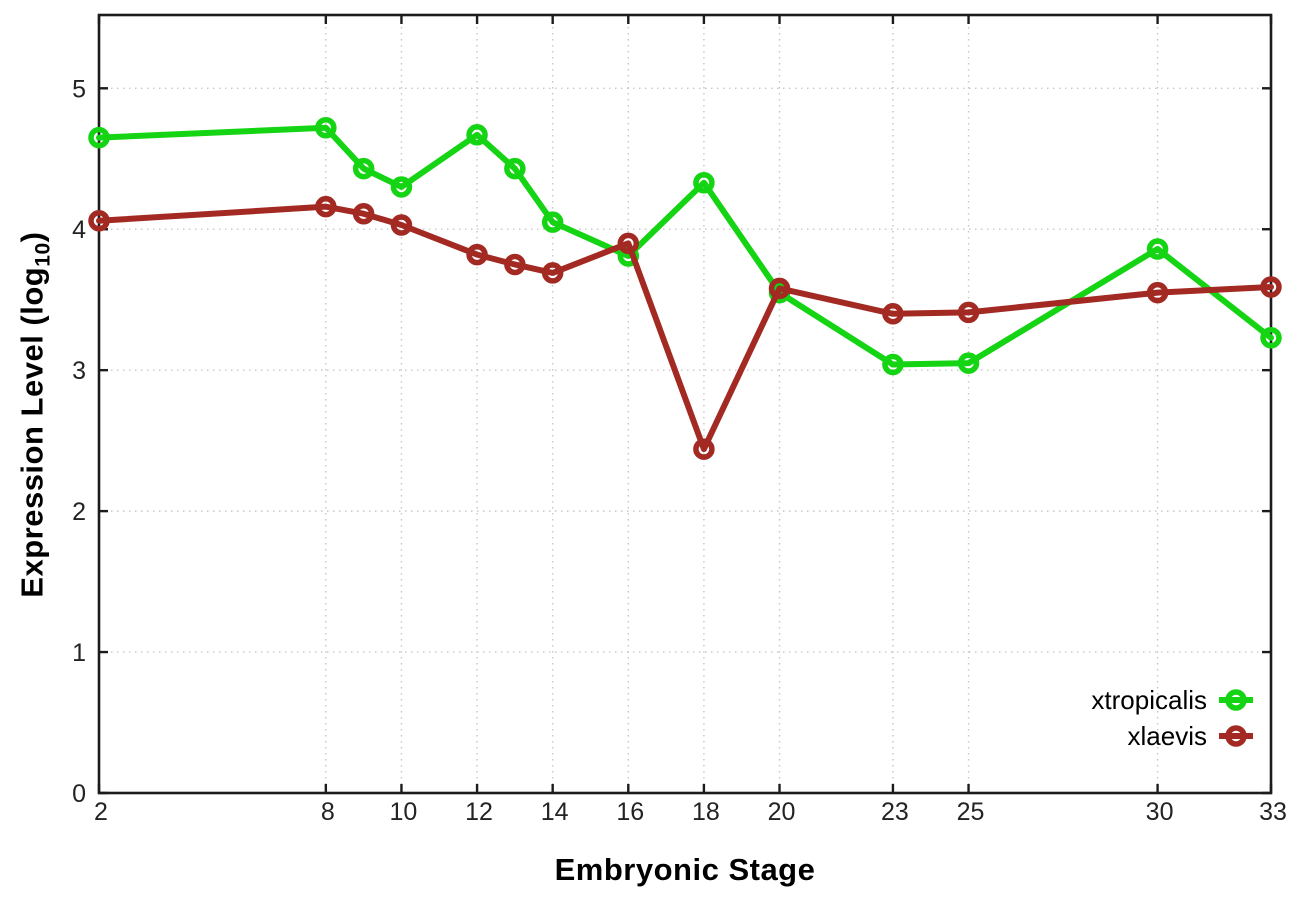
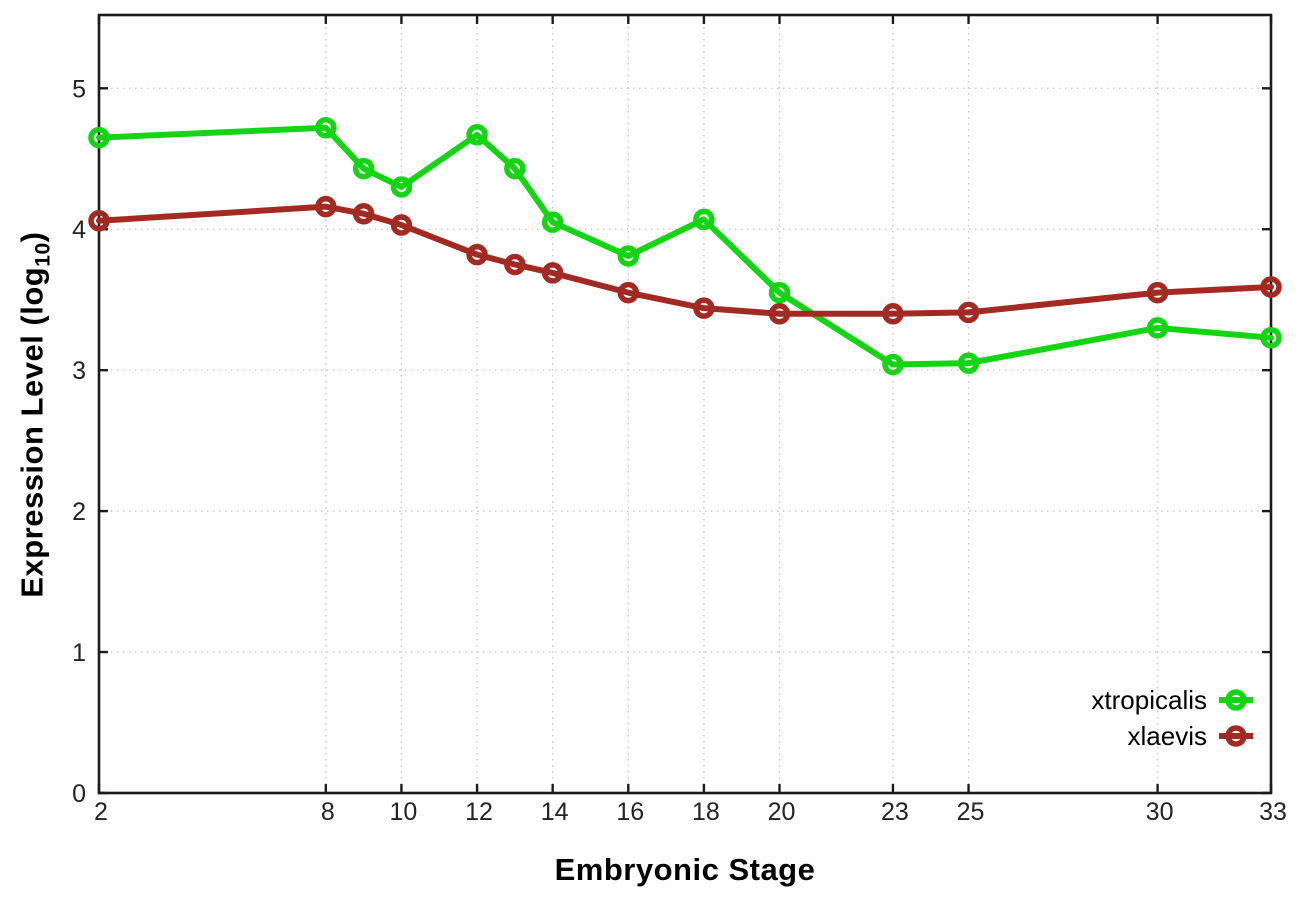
xlaevis/16: 3.90 -> 3.55
xtropicalis/18: 4.33 -> 4.07
xlaevis/18: 2.44 -> 3.44
xlaevis/20: 3.58 -> 3.40
xtropicalis/30: 3.86 -> 3.30
